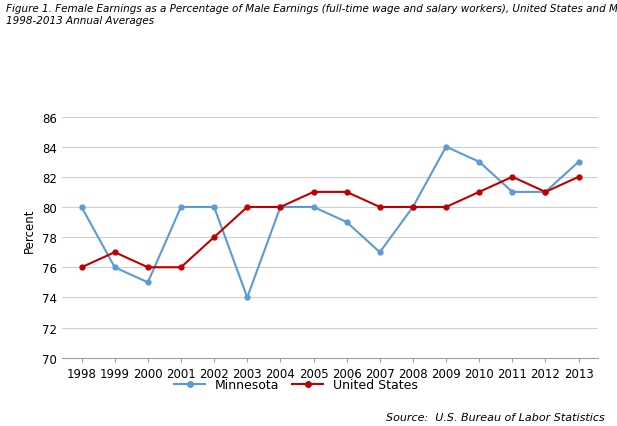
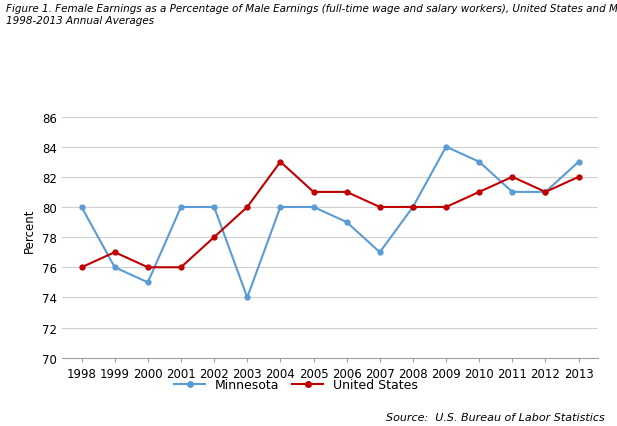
United States/2004: 80 -> 83
